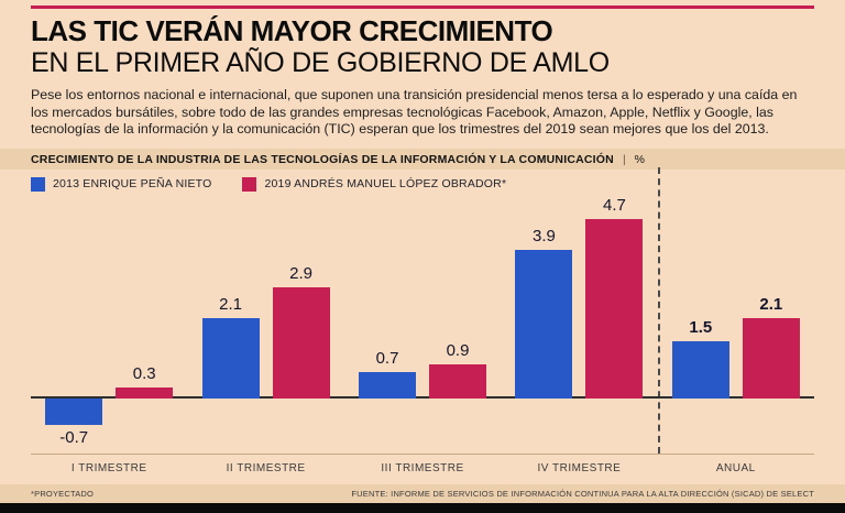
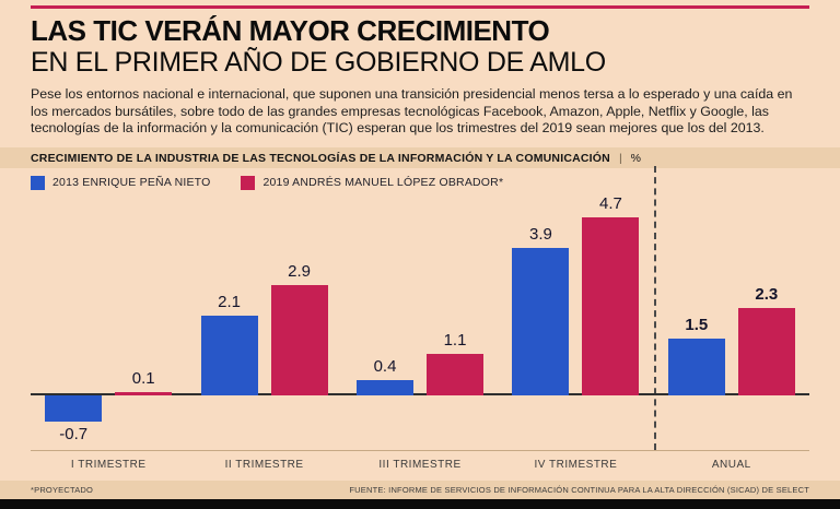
2019 ANDRÉS MANUEL LÓPEZ OBRADOR*/I TRIMESTRE: 0.3 -> 0.1
2013 ENRIQUE PEÑA NIETO/III TRIMESTRE: 0.7 -> 0.4
2019 ANDRÉS MANUEL LÓPEZ OBRADOR*/III TRIMESTRE: 0.9 -> 1.1
2019 ANDRÉS MANUEL LÓPEZ OBRADOR*/ANUAL: 2.1 -> 2.3
